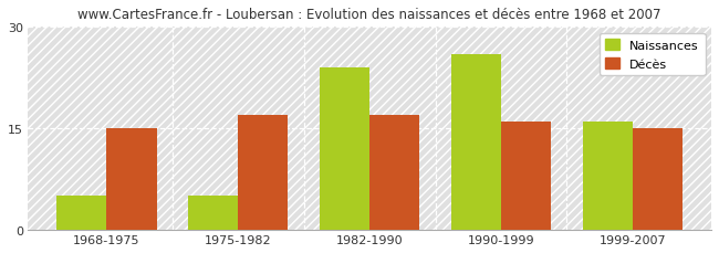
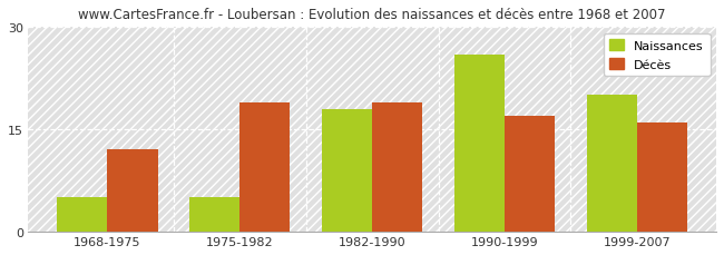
Décès/1968-1975: 15 -> 12
Décès/1975-1982: 17 -> 19
Naissances/1982-1990: 24 -> 18
Décès/1982-1990: 17 -> 19
Décès/1990-1999: 16 -> 17
Naissances/1999-2007: 16 -> 20
Décès/1999-2007: 15 -> 16
